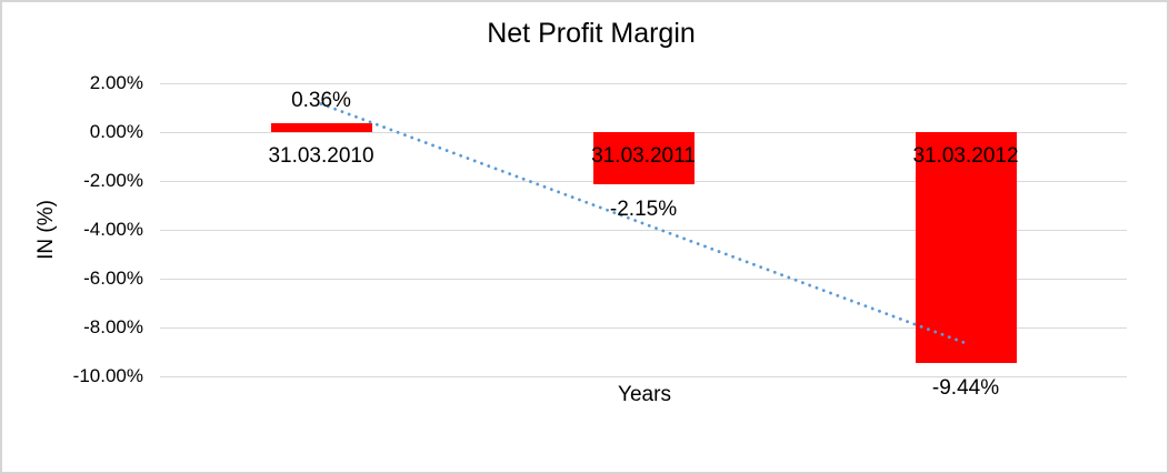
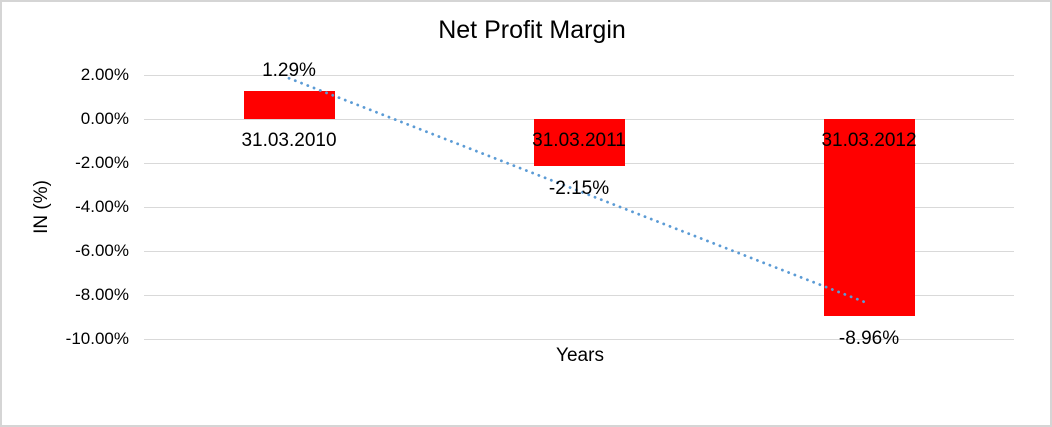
31.03.2010: 0.36% -> 1.29%
31.03.2012: -9.44% -> -8.96%
